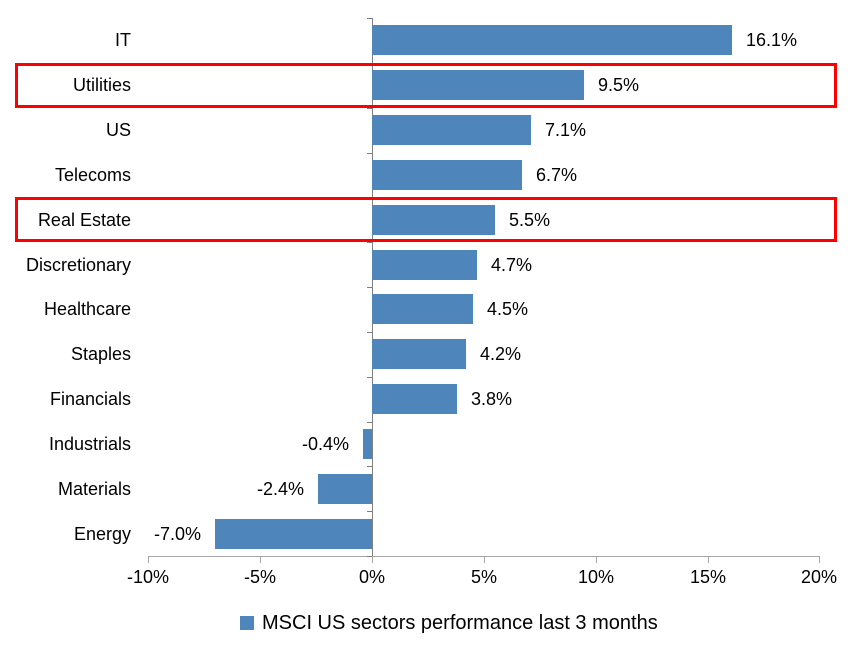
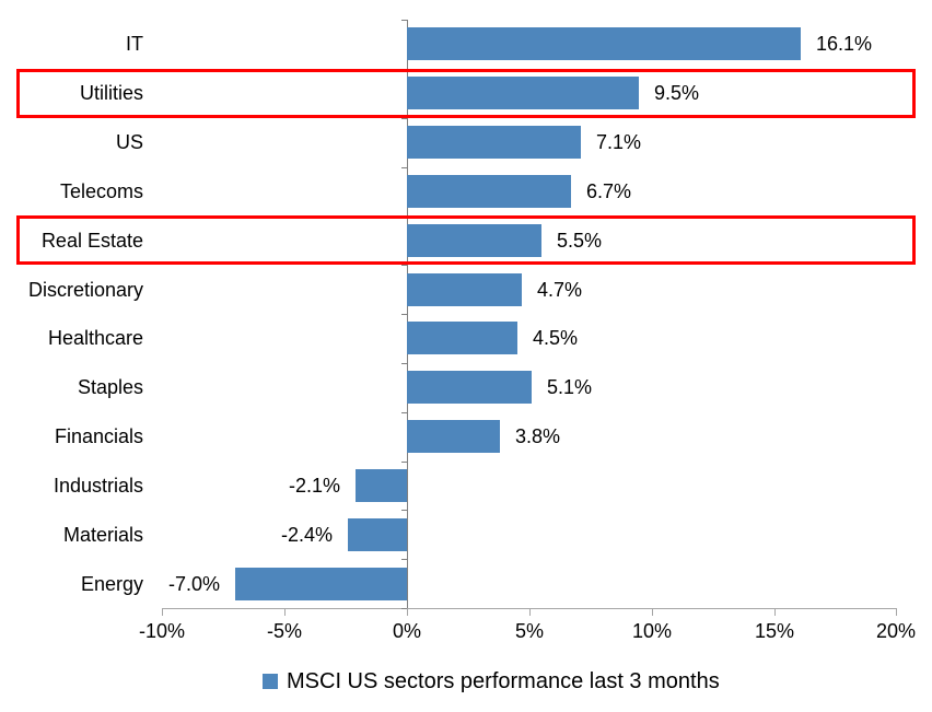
Staples: 4.2% -> 5.1%
Industrials: -0.4% -> -2.1%
